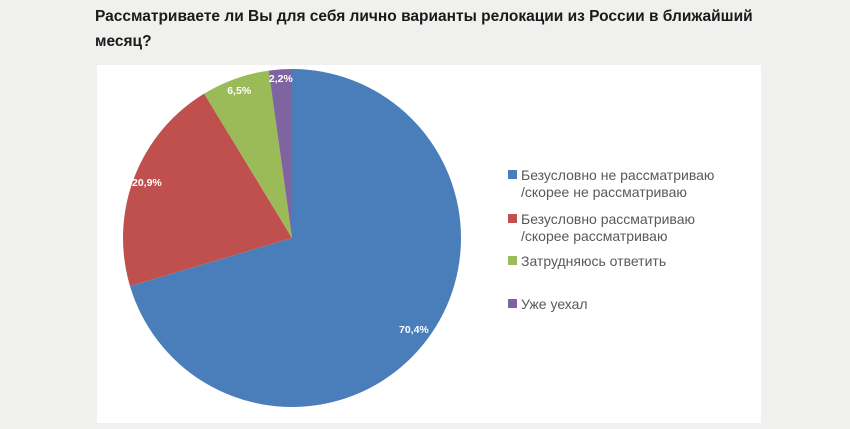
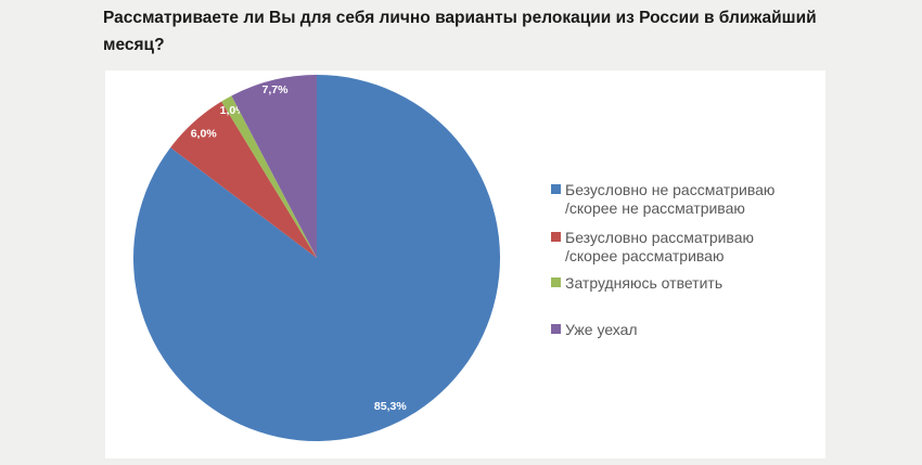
Безусловно не рассматриваю /скорее не рассматриваю: 70,4% -> 85,3%
Безусловно рассматриваю /скорее рассматриваю: 20,9% -> 6,0%
Затрудняюсь ответить: 6,5% -> 1,0%
Уже уехал: 2,2% -> 7,7%
